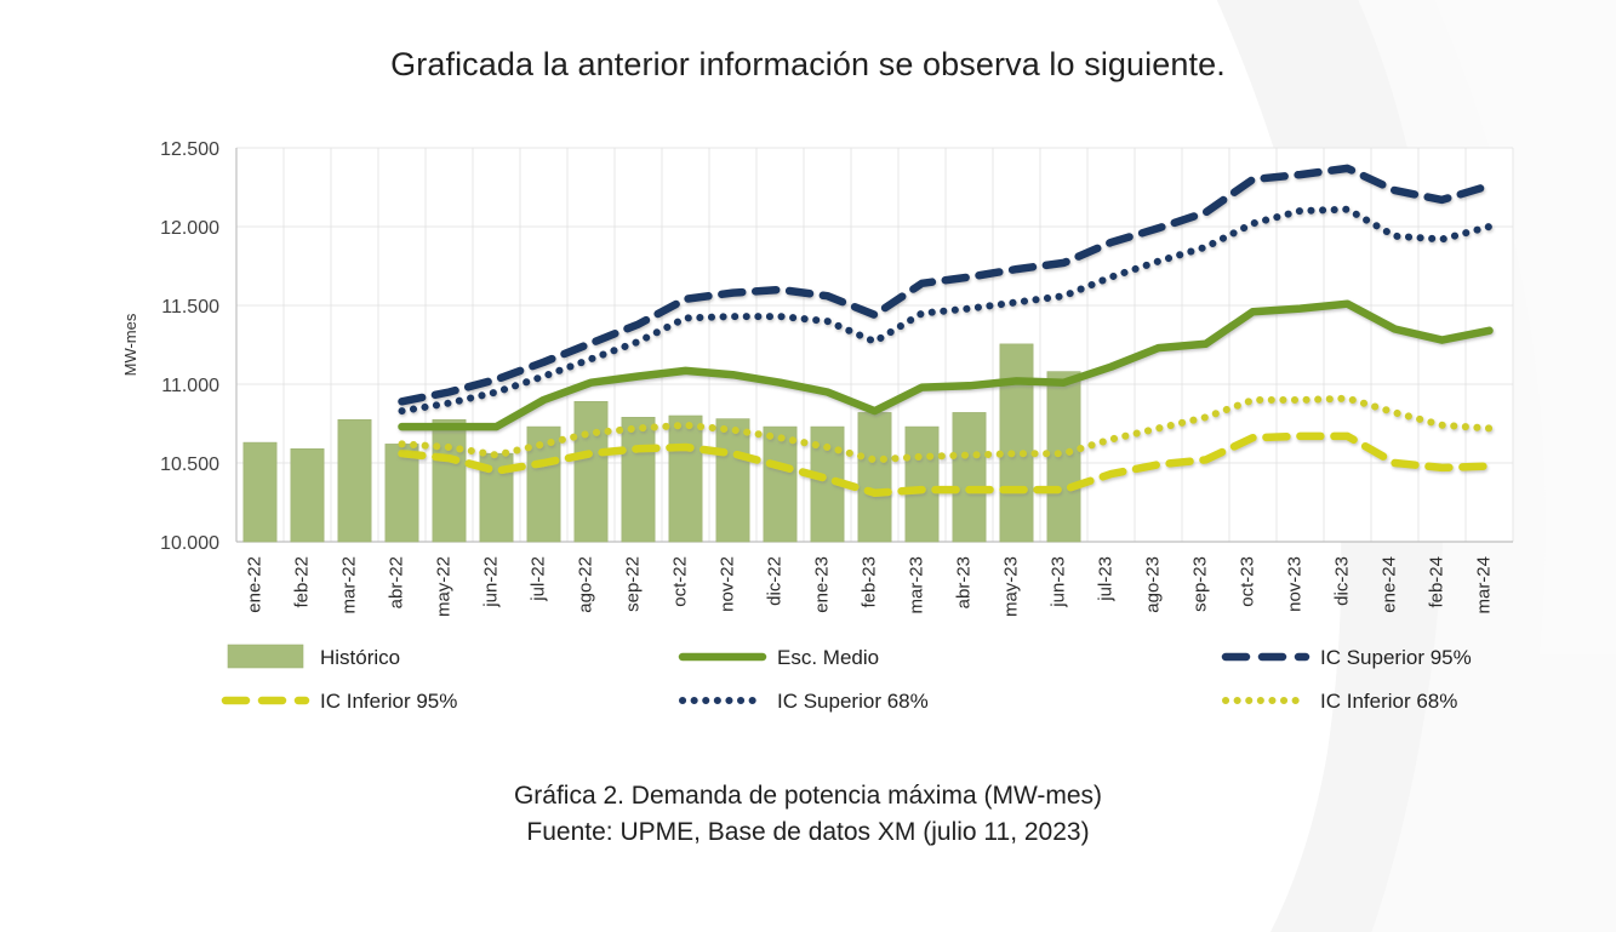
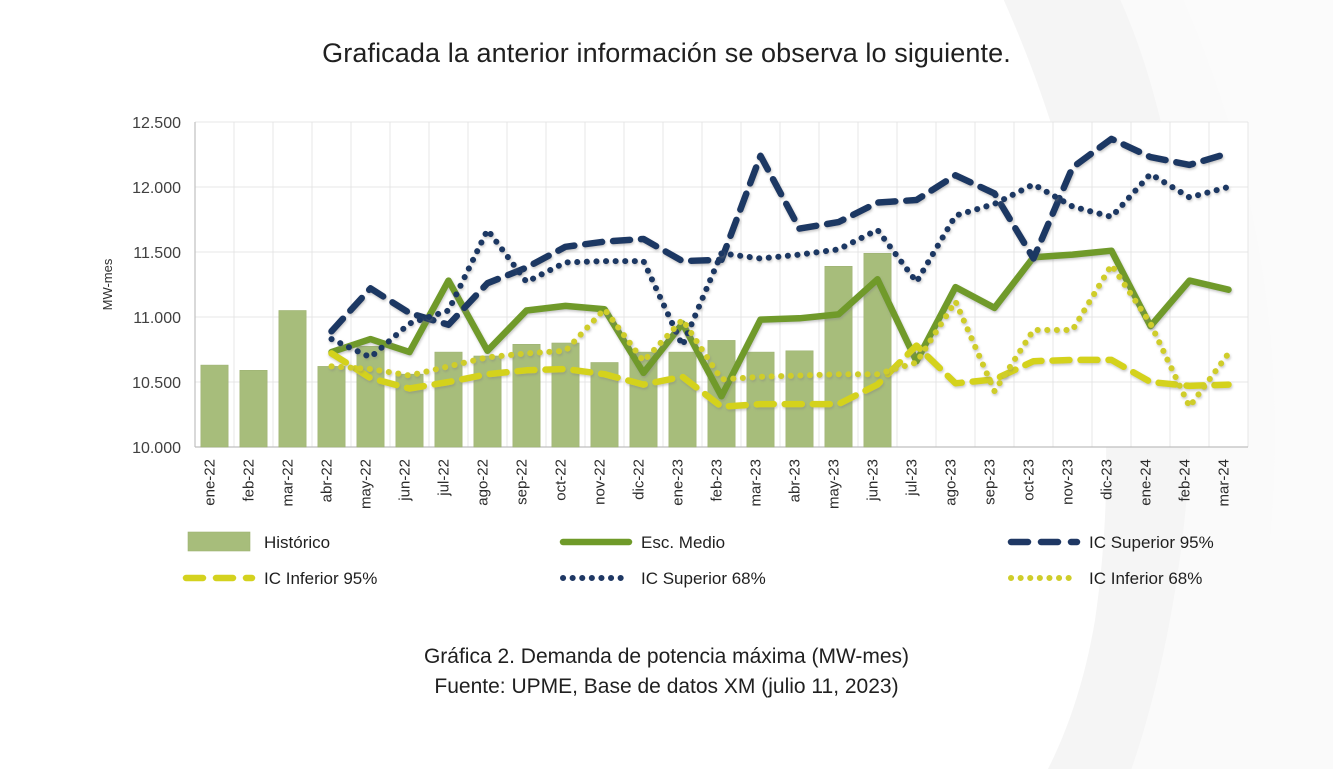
Histórico/mar-22: 10780 -> 11050
IC Inferior 95%/abr-22: 10560 -> 10720
Esc. Medio/may-22: 10730 -> 10830
IC Superior 95%/may-22: 10950 -> 11220
IC Superior 68%/may-22: 10880 -> 10690
Esc. Medio/jul-22: 10900 -> 11280
IC Superior 95%/jul-22: 11140 -> 10940
Histórico/ago-22: 10890 -> 10700
Esc. Medio/ago-22: 11010 -> 10740
IC Superior 68%/ago-22: 11160 -> 11670
Histórico/nov-22: 10780 -> 10650
IC Inferior 68%/nov-22: 10710 -> 11060
Esc. Medio/dic-22: 11010 -> 10570
IC Superior 95%/ene-23: 11560 -> 11430
IC Superior 68%/ene-23: 11400 -> 10780
IC Inferior 95%/ene-23: 10400 -> 10540
IC Inferior 68%/ene-23: 10600 -> 10980
Esc. Medio/feb-23: 10830 -> 10390
IC Superior 68%/feb-23: 11270 -> 11490
IC Superior 95%/mar-23: 11640 -> 12240
Histórico/abr-23: 10820 -> 10740
Histórico/may-23: 11260 -> 11390
Histórico/jun-23: 11080 -> 11490
Esc. Medio/jun-23: 11010 -> 11290
IC Superior 95%/jun-23: 11770 -> 11880
IC Superior 68%/jun-23: 11560 -> 11670
IC Inferior 95%/jun-23: 10330 -> 10480
Esc. Medio/jul-23: 11110 -> 10660
IC Superior 68%/jul-23: 11680 -> 11270
IC Inferior 95%/jul-23: 10430 -> 10780
IC Superior 95%/ago-23: 11990 -> 12090
IC Inferior 68%/ago-23: 10720 -> 11120
Esc. Medio/sep-23: 11260 -> 11070
IC Superior 95%/sep-23: 12090 -> 11950
IC Inferior 68%/sep-23: 10790 -> 10430
IC Superior 95%/oct-23: 12300 -> 11450
IC Superior 95%/nov-23: 12330 -> 12150
IC Superior 68%/nov-23: 12100 -> 11850
IC Superior 68%/dic-23: 12110 -> 11770
IC Inferior 68%/dic-23: 10910 -> 11400
Esc. Medio/ene-24: 11350 -> 10930
IC Superior 68%/ene-24: 11940 -> 12100
IC Inferior 68%/ene-24: 10820 -> 10950
IC Inferior 68%/feb-24: 10740 -> 10310
Esc. Medio/mar-24: 11340 -> 11210
